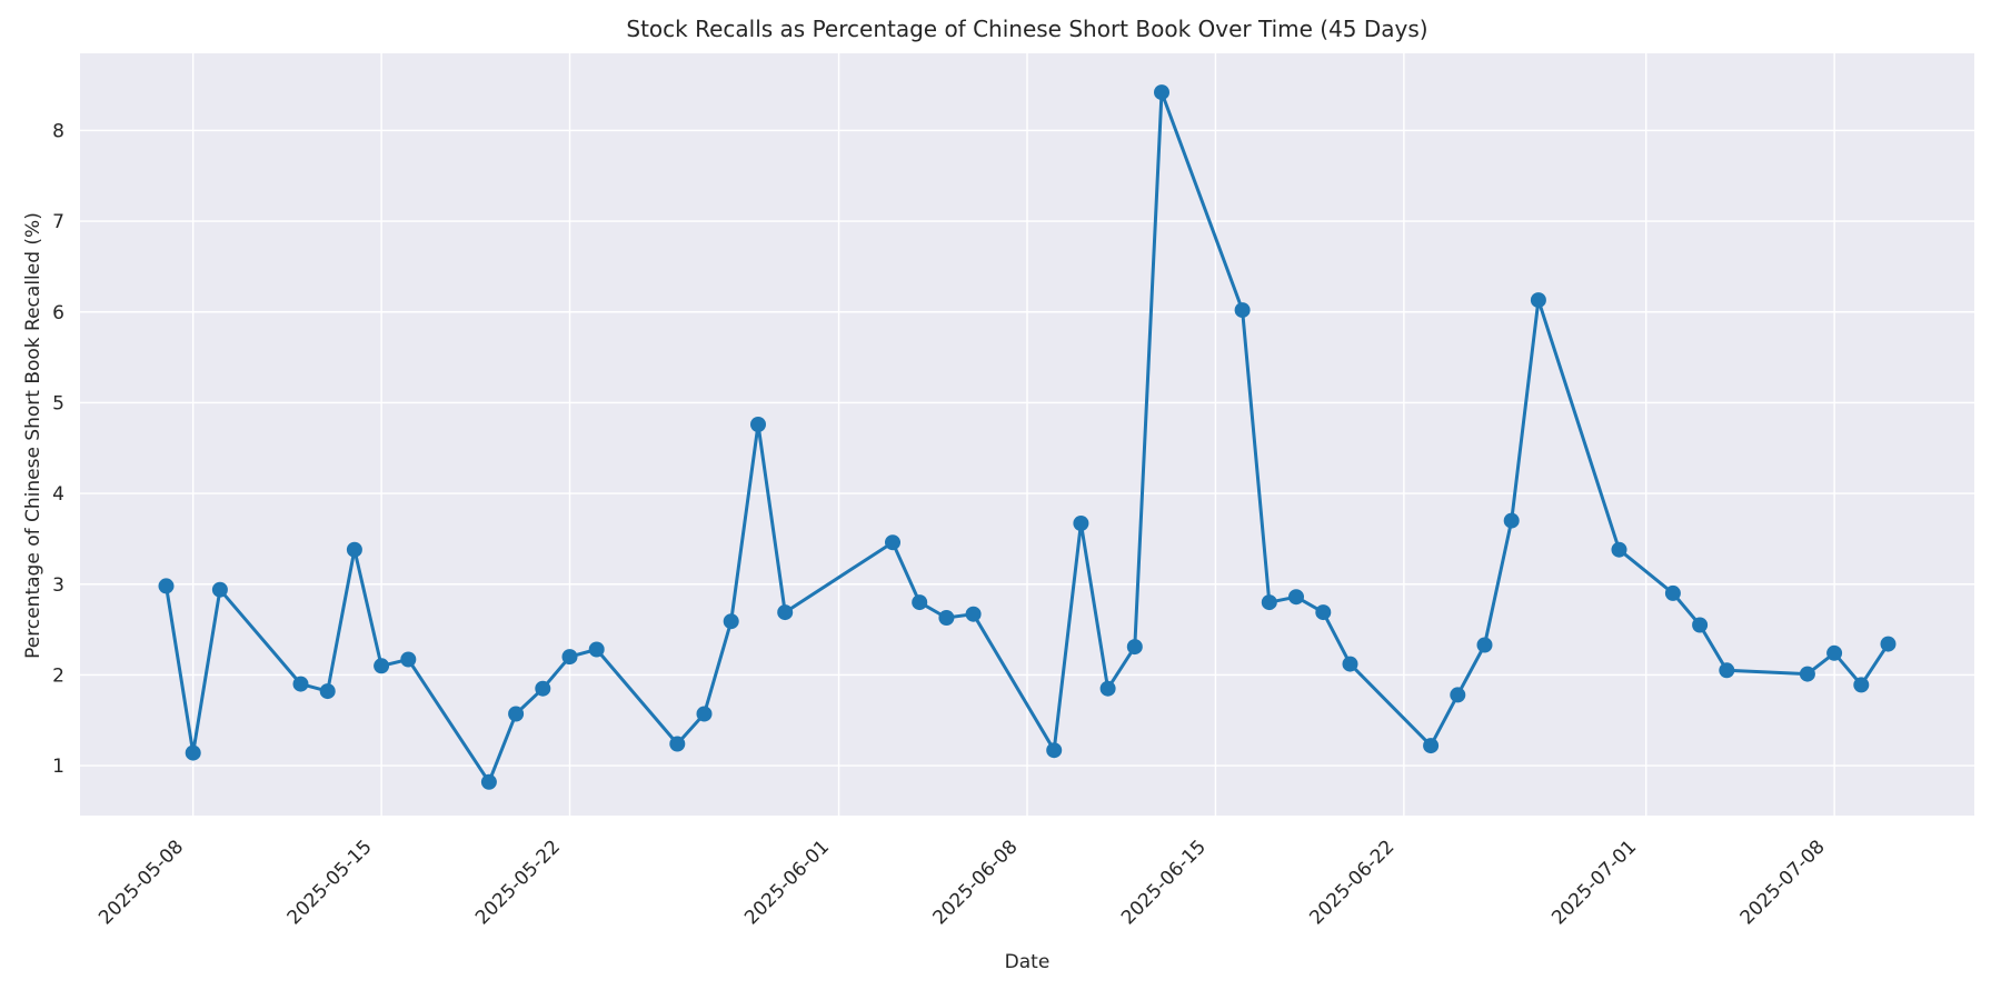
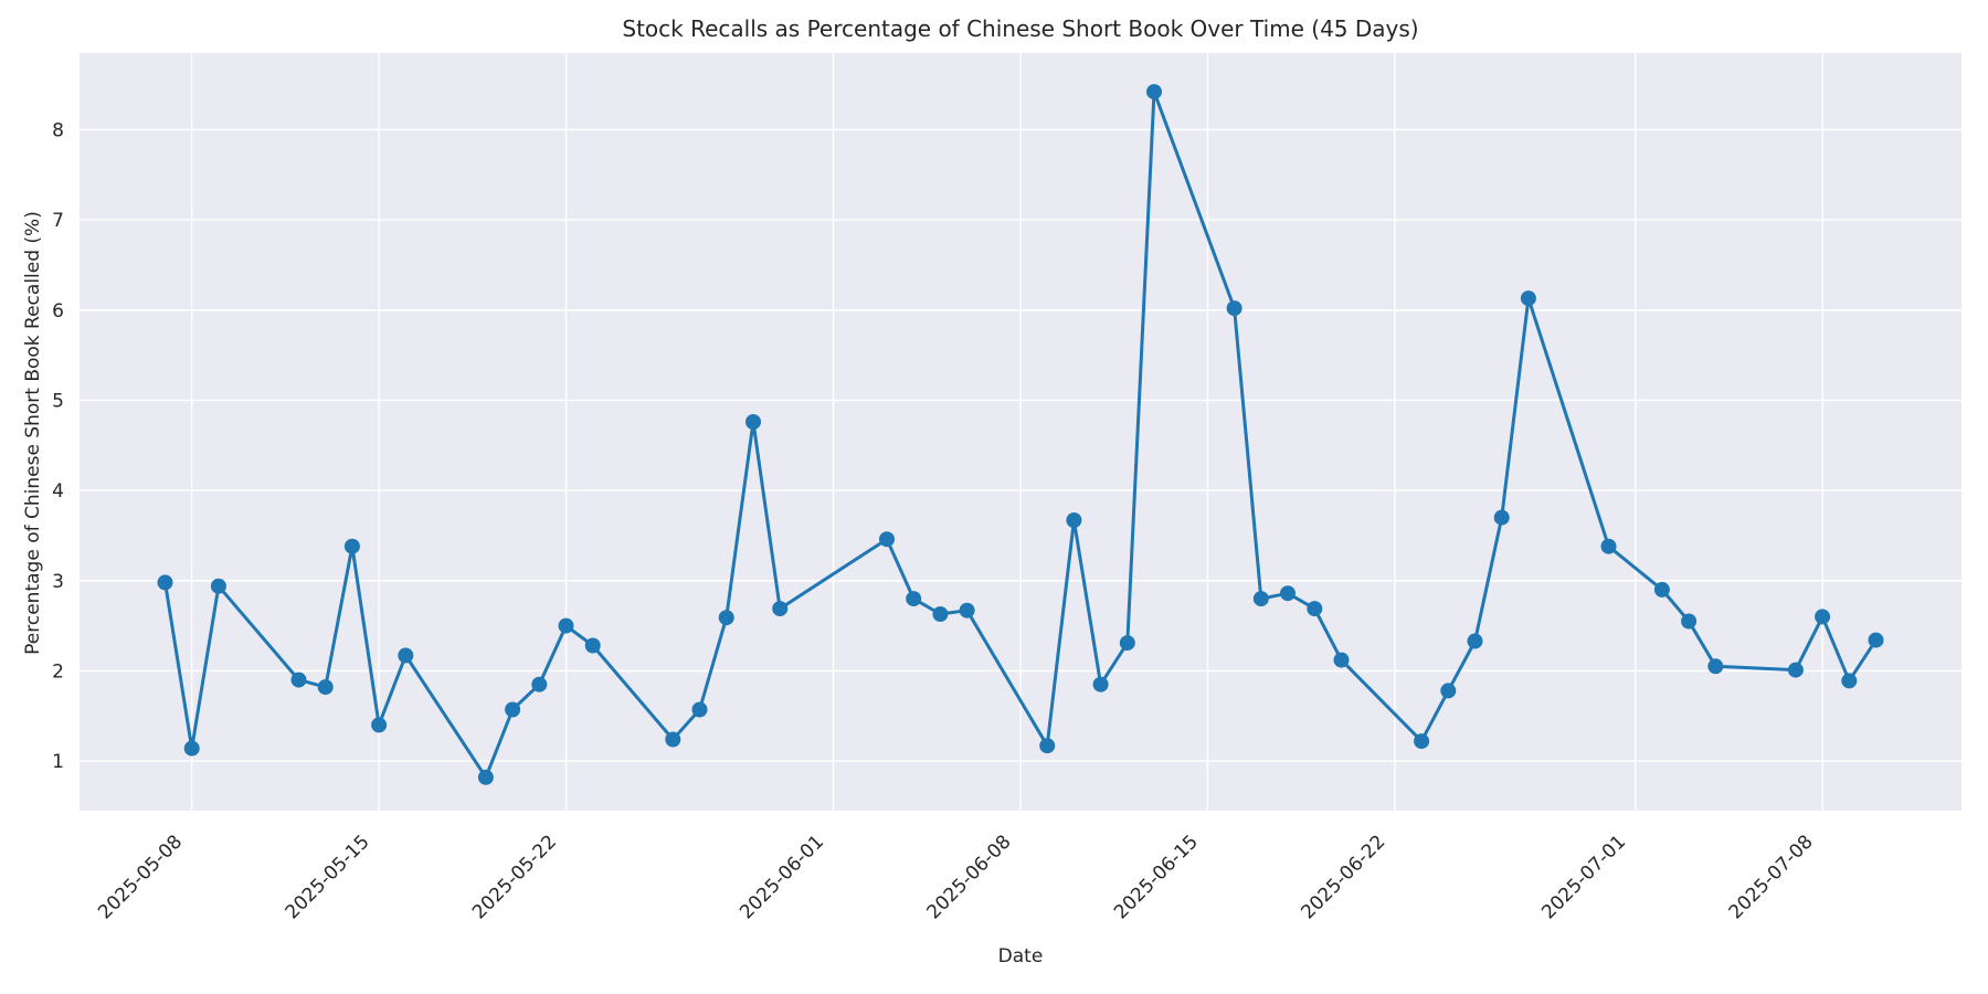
2025-05-15: 2.1 -> 1.4
2025-05-22: 2.2 -> 2.5
2025-07-08: 2.2 -> 2.6
